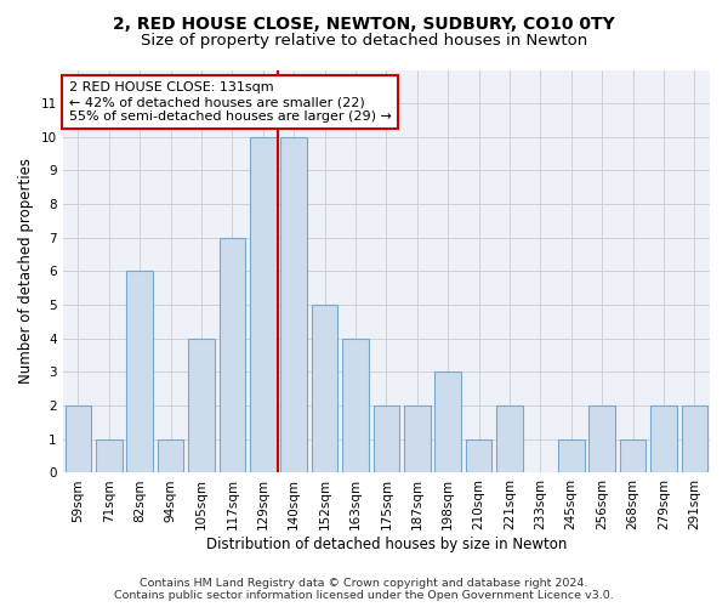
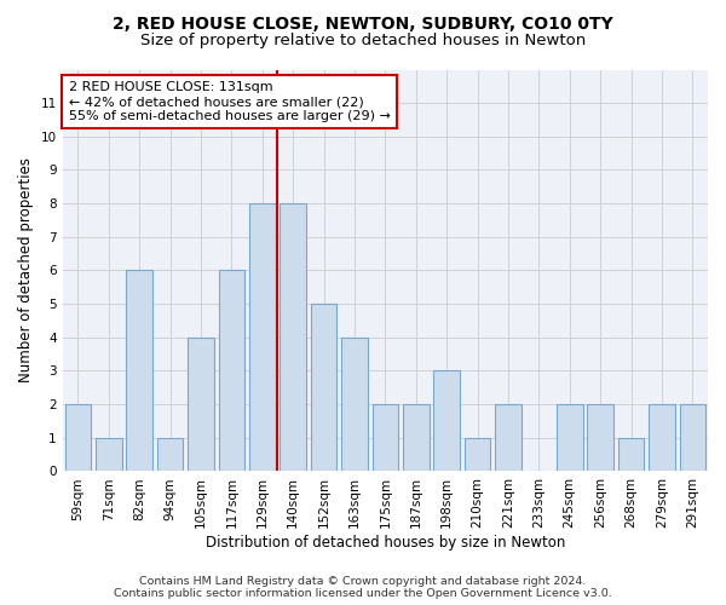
117sqm: 7 -> 6
129sqm: 10 -> 8
140sqm: 10 -> 8
245sqm: 1 -> 2
